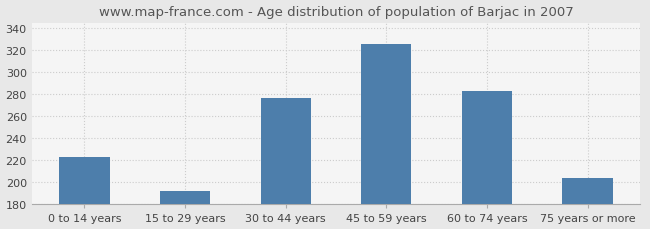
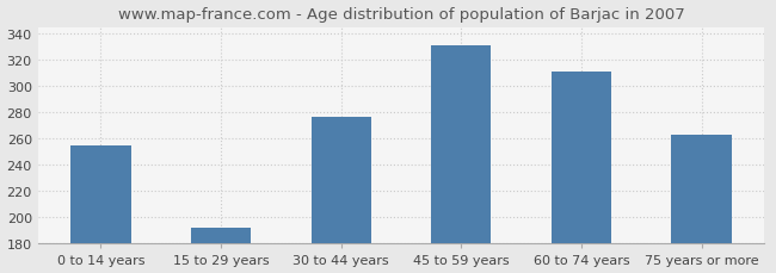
0 to 14 years: 223 -> 255
45 to 59 years: 326 -> 331
60 to 74 years: 283 -> 311
75 years or more: 204 -> 263
